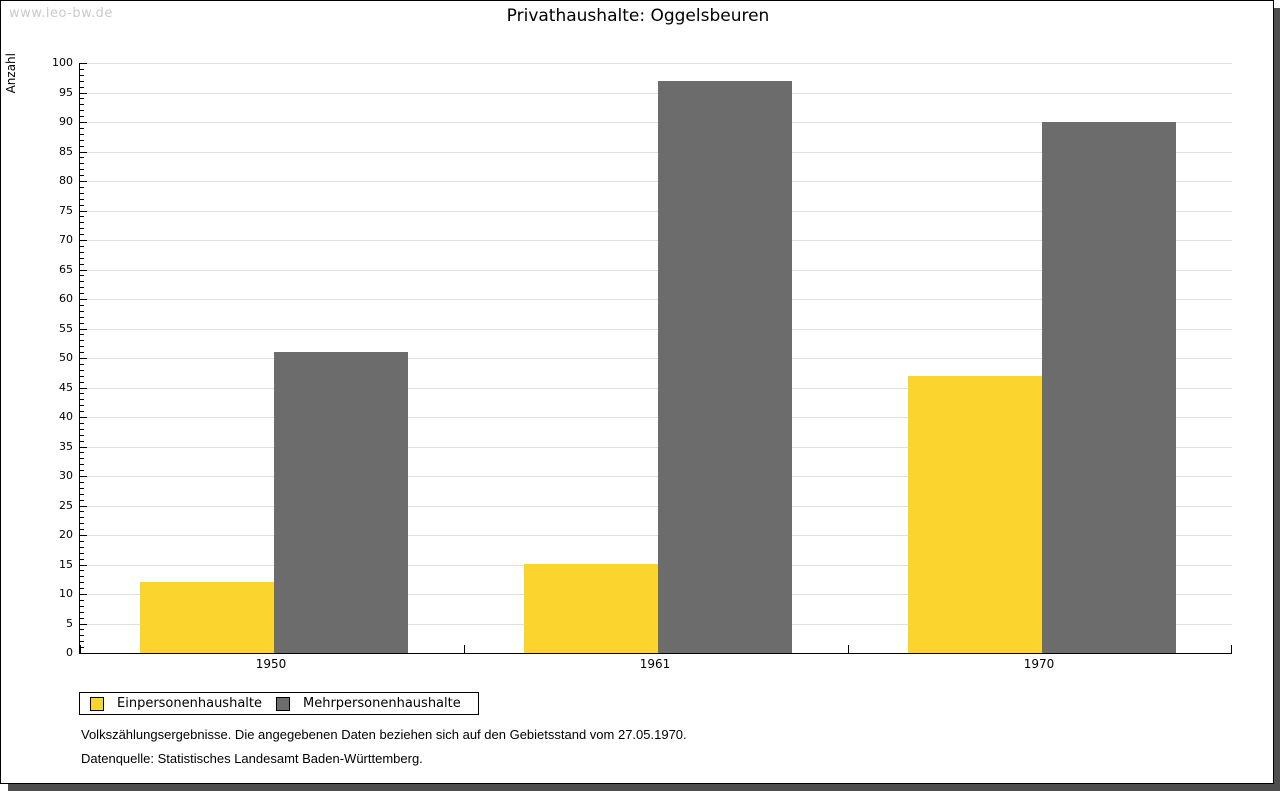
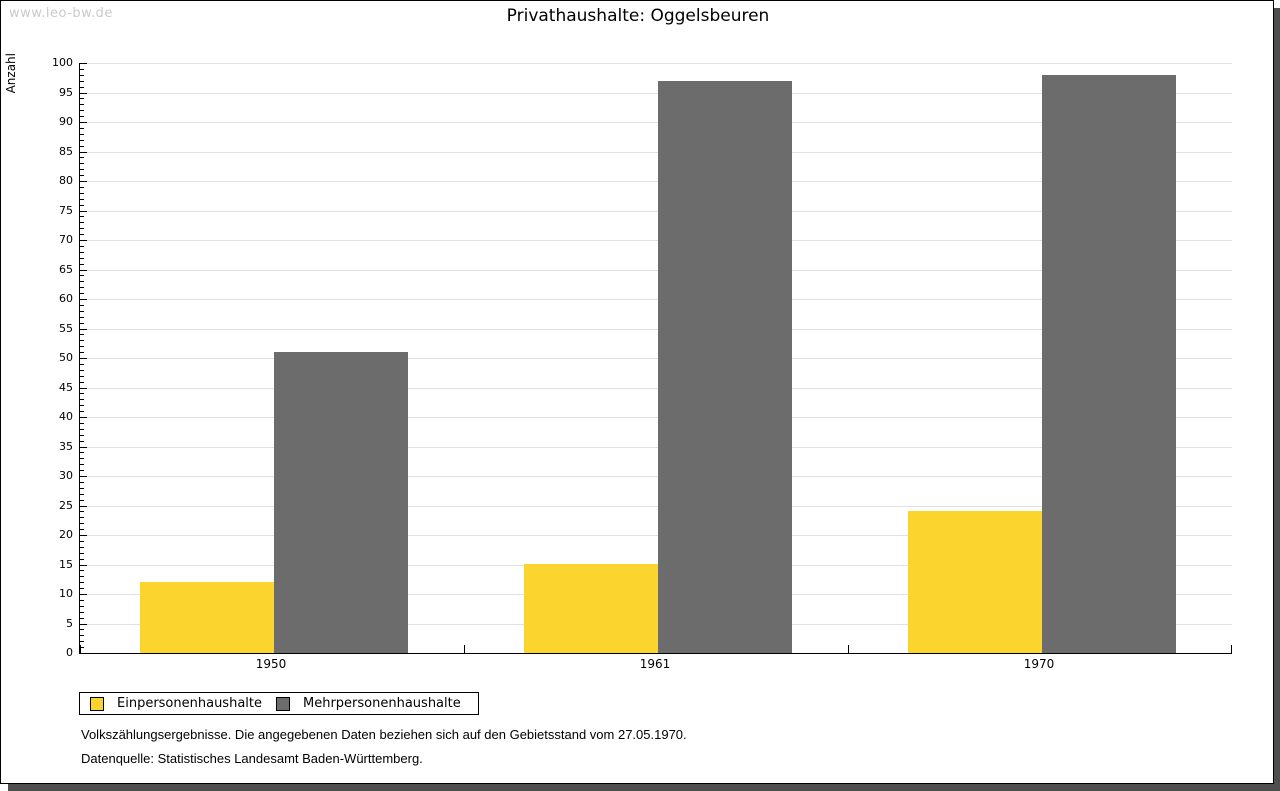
Einpersonenhaushalte/1970: 47 -> 24
Mehrpersonenhaushalte/1970: 90 -> 98
